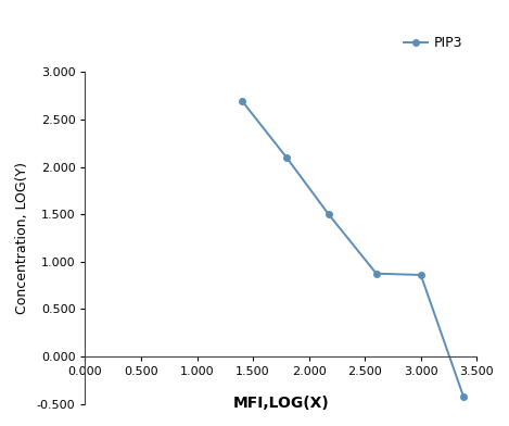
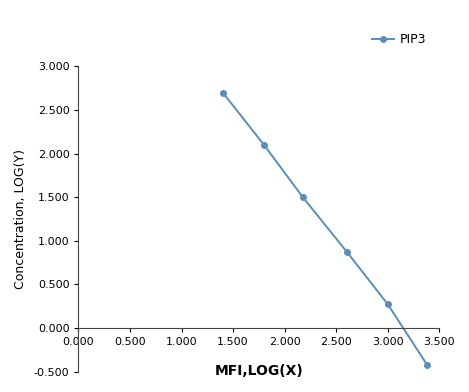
3.000: 0.86 -> 0.27
